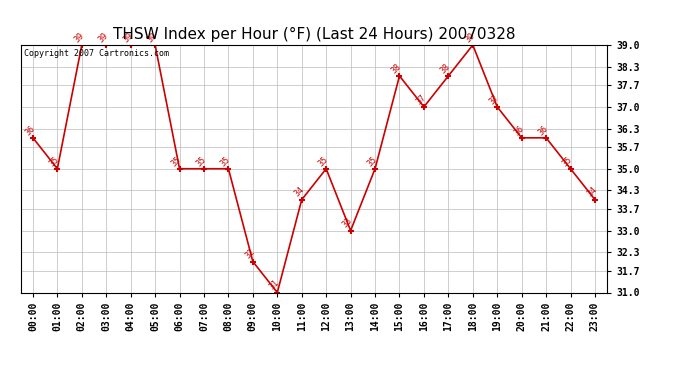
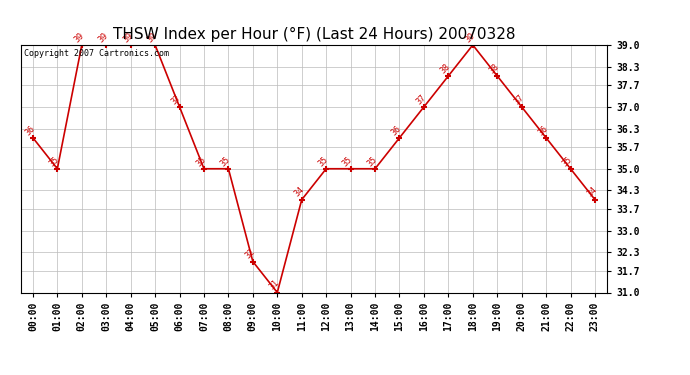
06:00: 35 -> 37
13:00: 33 -> 35
15:00: 38 -> 36
19:00: 37 -> 38
20:00: 36 -> 37
